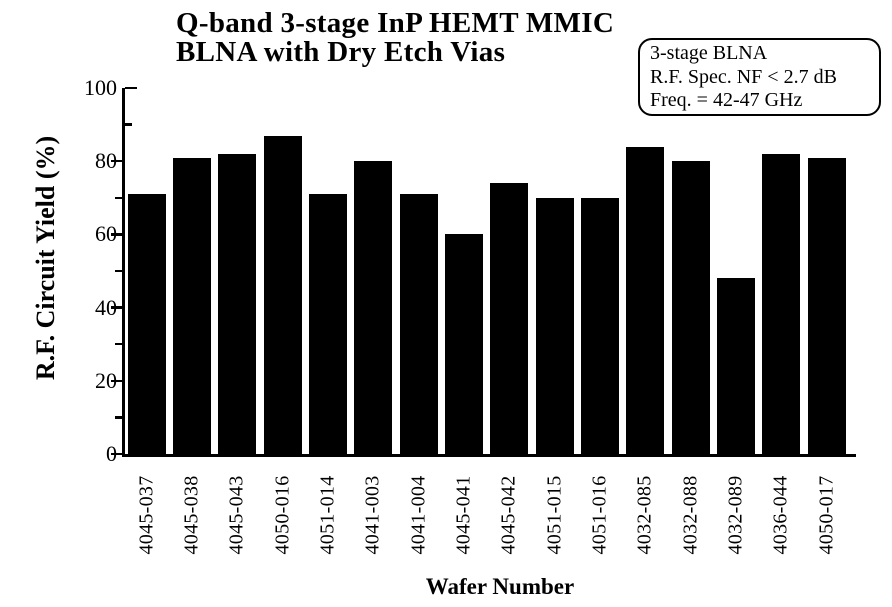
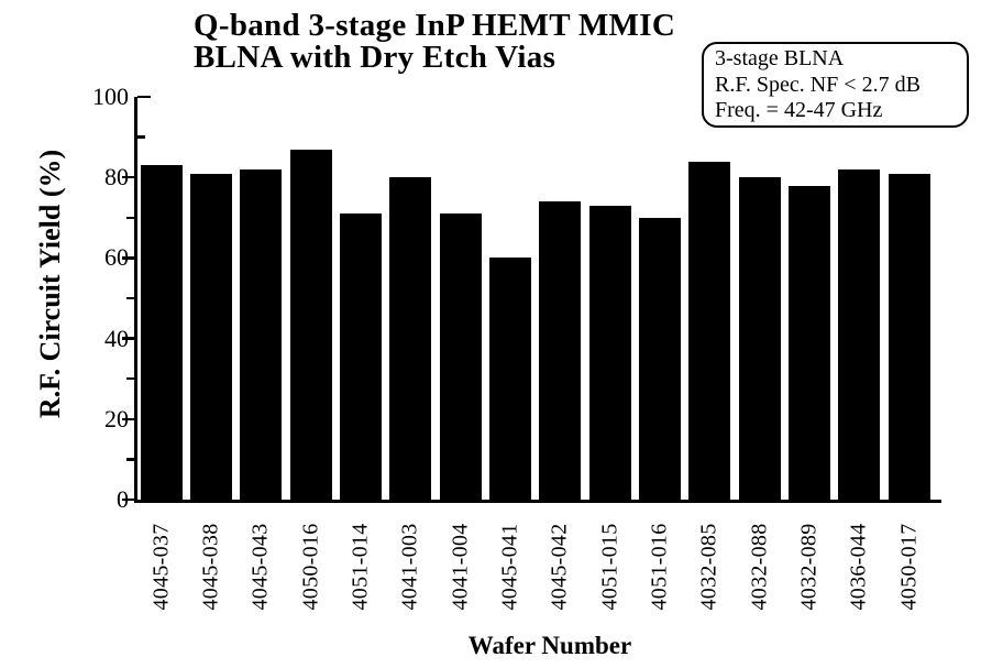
4045-037: 71 -> 83
4051-015: 70 -> 73
4032-089: 48 -> 78
